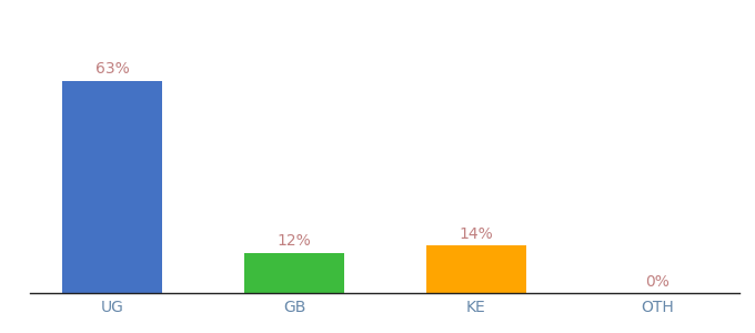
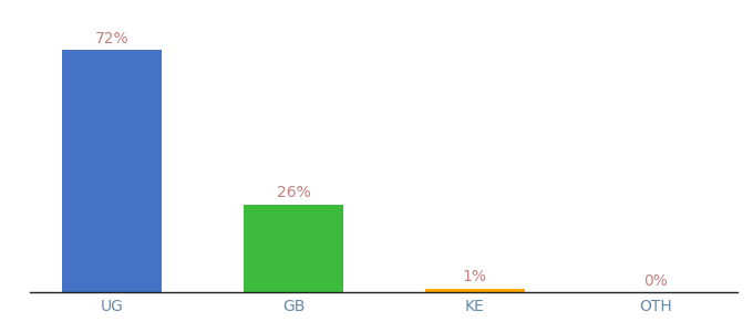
UG: 63% -> 72%
GB: 12% -> 26%
KE: 14% -> 1%
